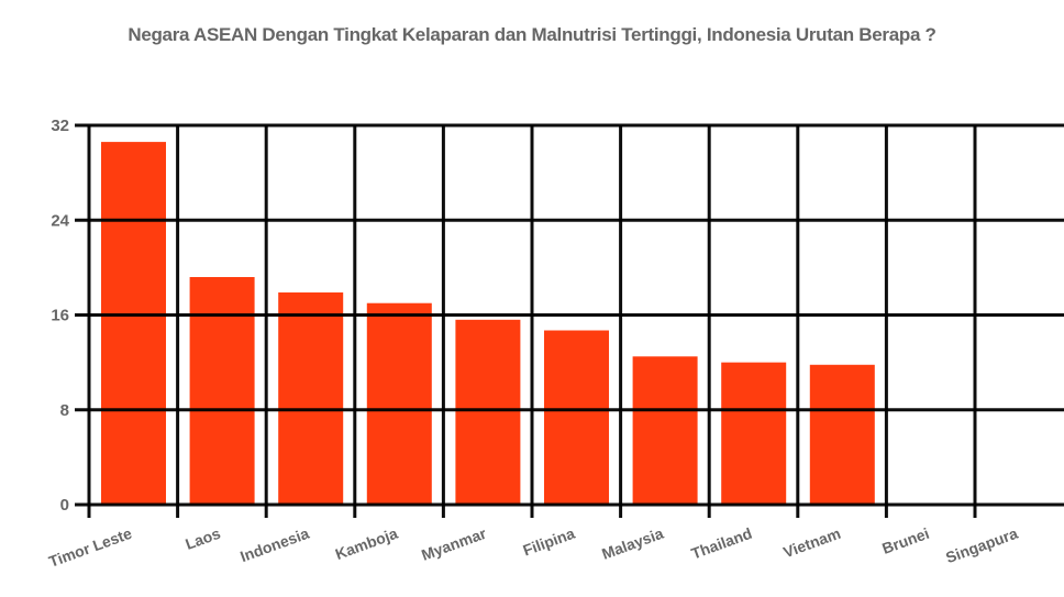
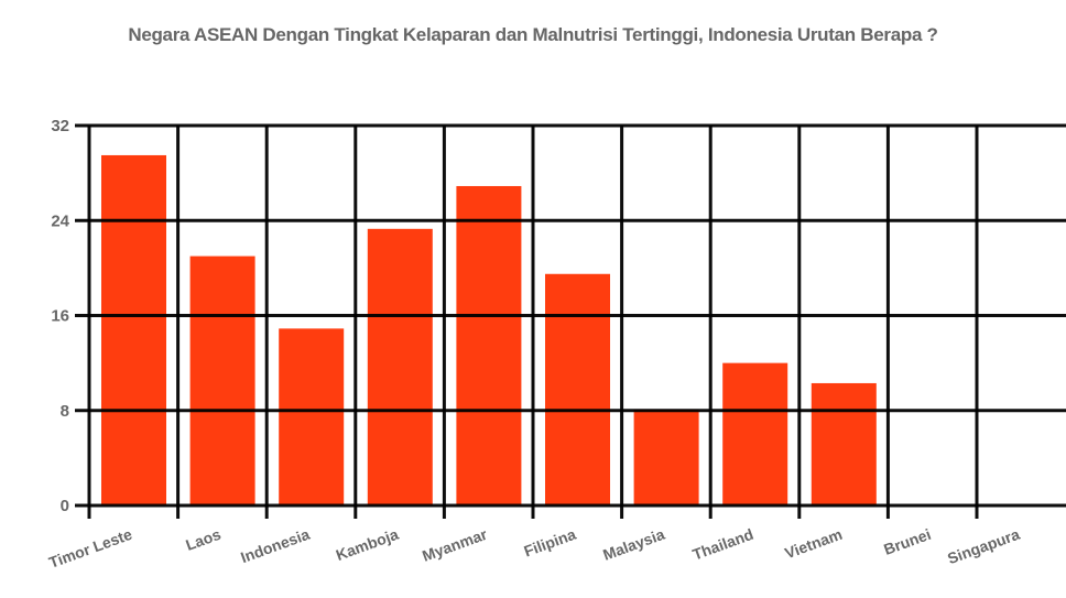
Timor Leste: 30.6 -> 29.5
Laos: 19.2 -> 21.0
Indonesia: 17.9 -> 14.9
Kamboja: 17.0 -> 23.3
Myanmar: 15.6 -> 26.9
Filipina: 14.7 -> 19.5
Malaysia: 12.5 -> 8.1
Vietnam: 11.8 -> 10.3
